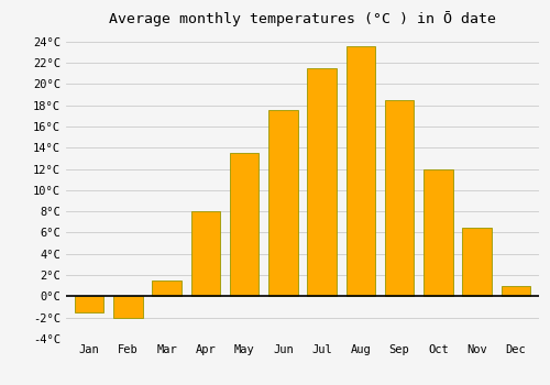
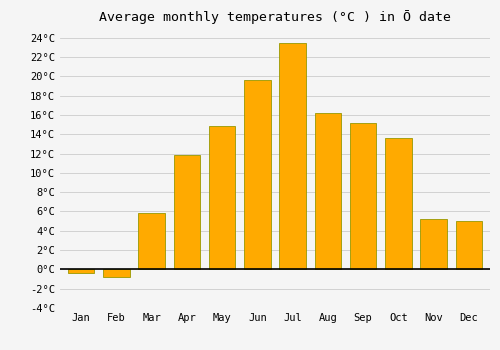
Jan: -1.5°C -> -0.4°C
Feb: -2.0°C -> -0.8°C
Mar: 1.5°C -> 5.8°C
Apr: 8.0°C -> 11.8°C
May: 13.5°C -> 14.8°C
Jun: 17.5°C -> 19.6°C
Jul: 21.5°C -> 23.4°C
Aug: 23.5°C -> 16.2°C
Sep: 18.5°C -> 15.2°C
Oct: 12.0°C -> 13.6°C
Nov: 6.5°C -> 5.2°C
Dec: 1.0°C -> 5.0°C
